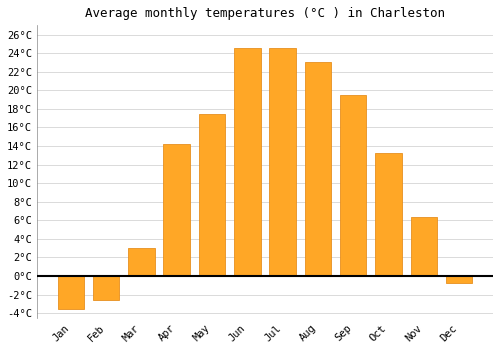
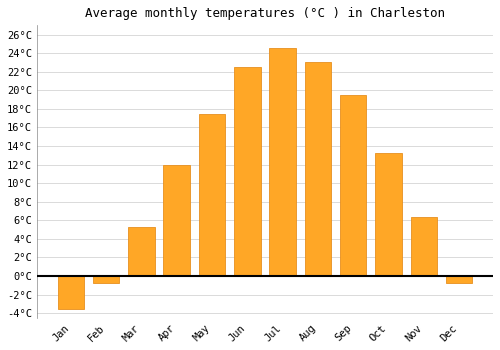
Feb: -2.6°C -> -0.8°C
Mar: 3.0°C -> 5.3°C
Apr: 14.2°C -> 12.0°C
Jun: 24.6°C -> 22.5°C
